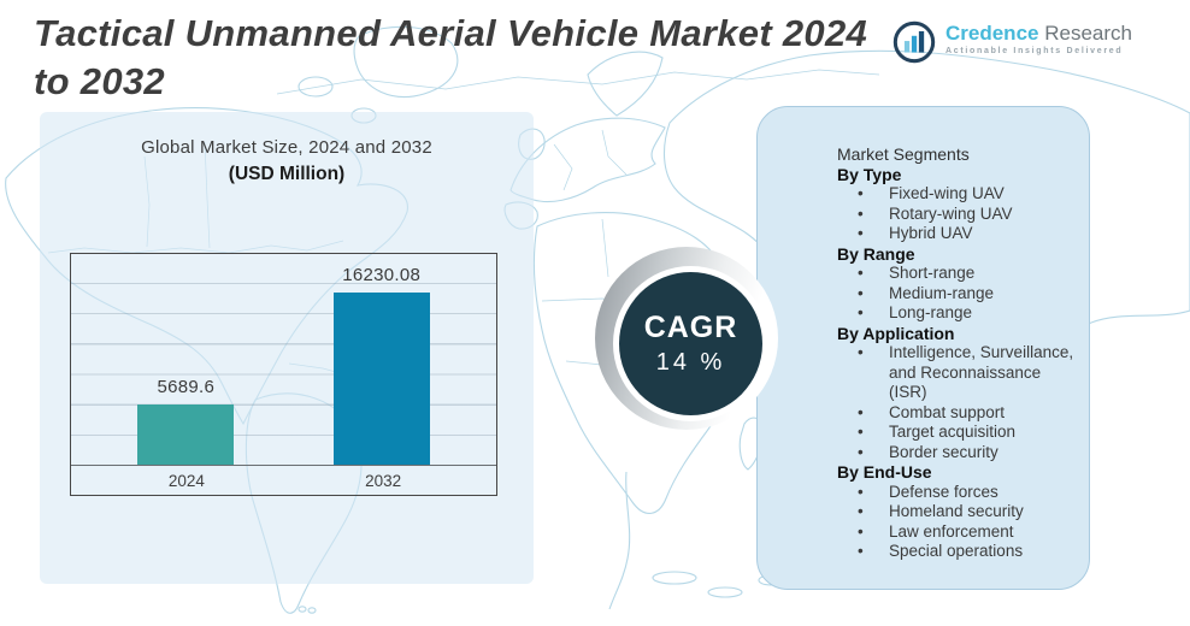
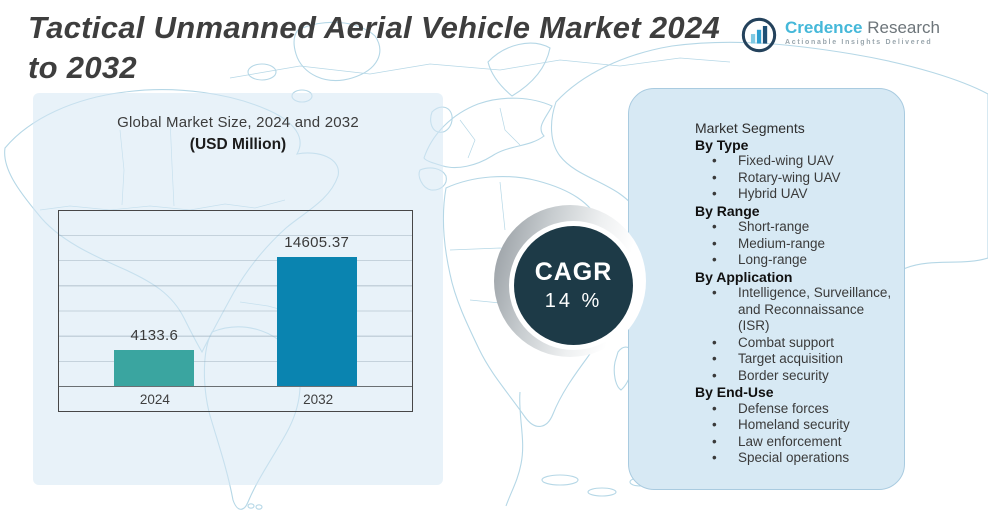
2024: 5689.6 -> 4133.6
2032: 16230.08 -> 14605.37
